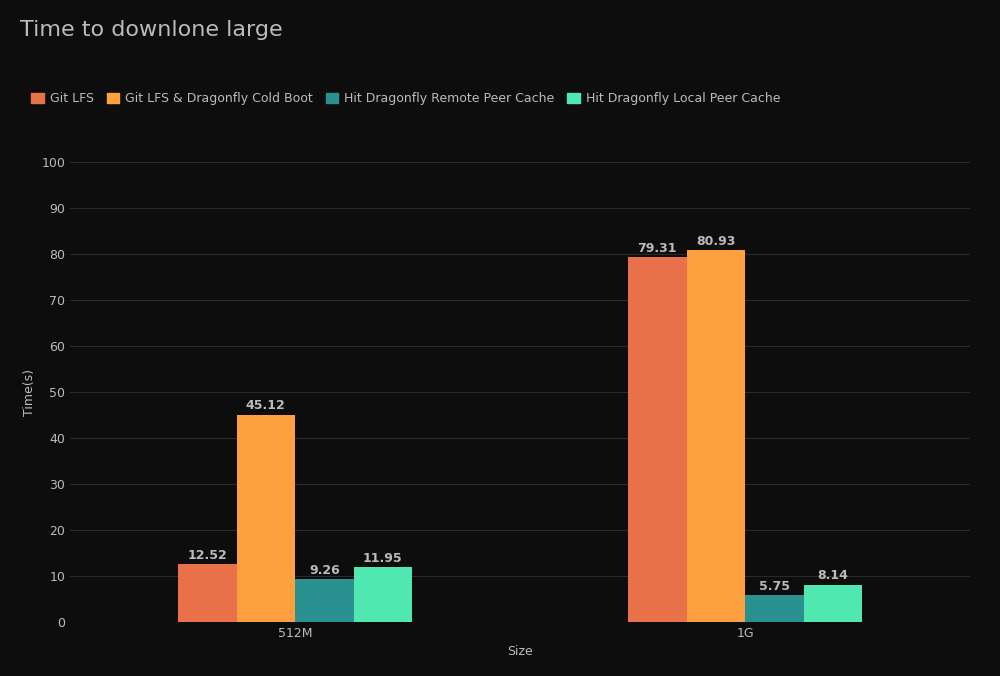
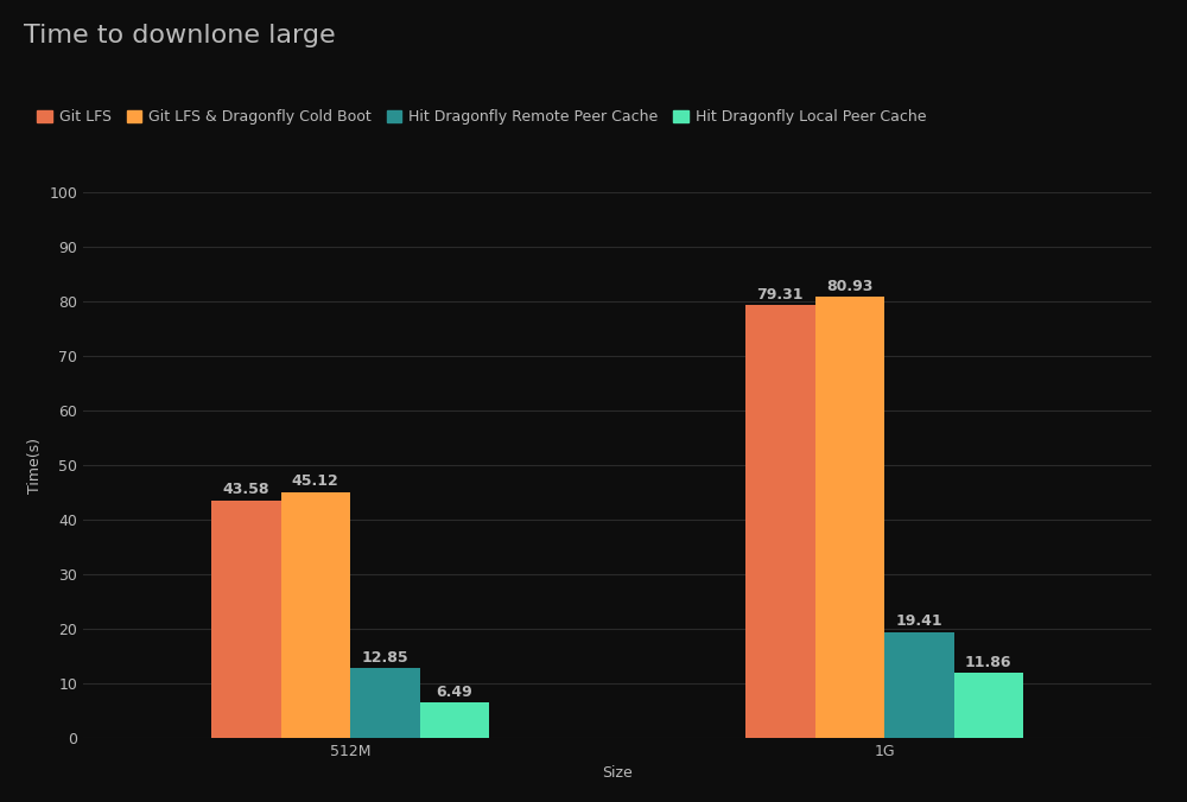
Git LFS/512M: 12.52 -> 43.58
Hit Dragonfly Remote Peer Cache/512M: 9.26 -> 12.85
Hit Dragonfly Local Peer Cache/512M: 11.95 -> 6.49
Hit Dragonfly Remote Peer Cache/1G: 5.75 -> 19.41
Hit Dragonfly Local Peer Cache/1G: 8.14 -> 11.86
